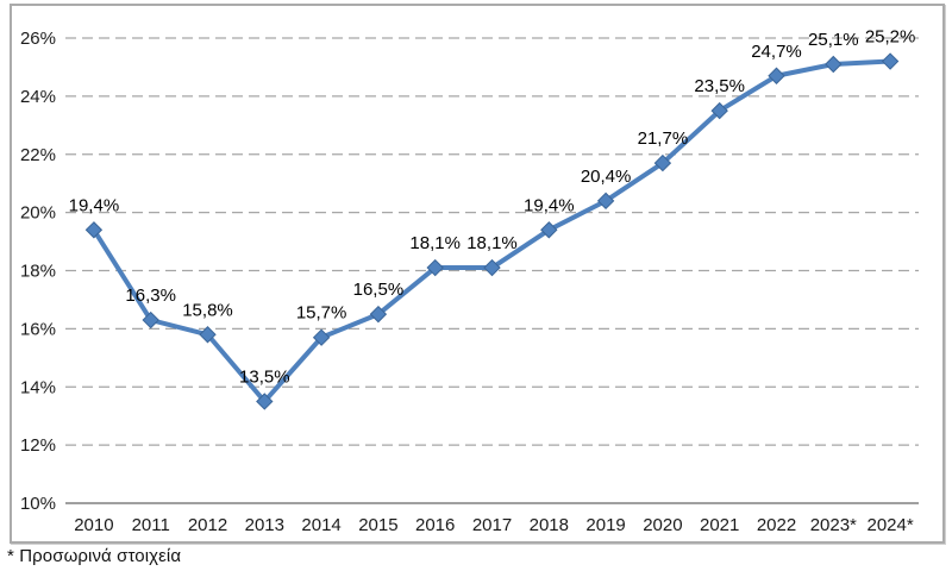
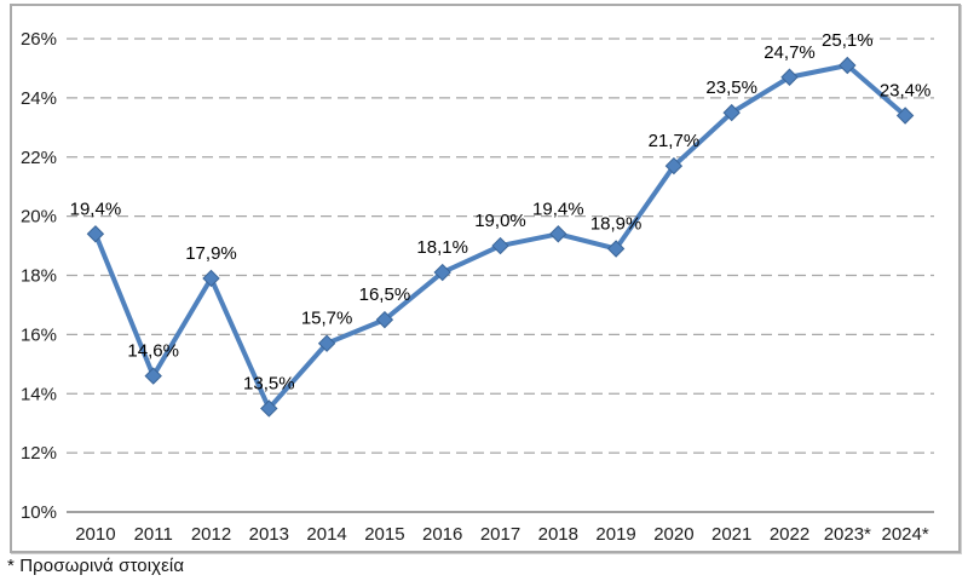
2011: 16,3% -> 14,6%
2012: 15,8% -> 17,9%
2017: 18,1% -> 19,0%
2019: 20,4% -> 18,9%
2024*: 25,2% -> 23,4%
